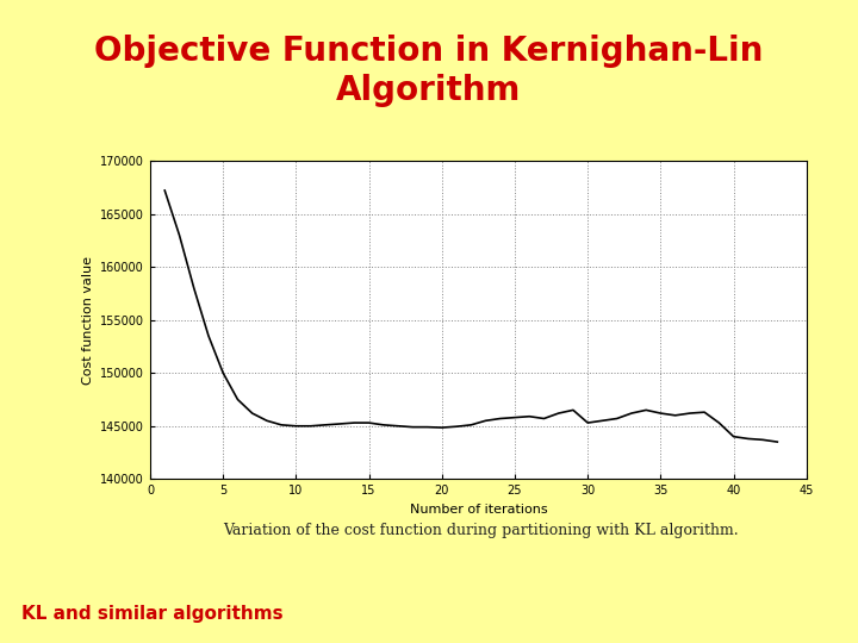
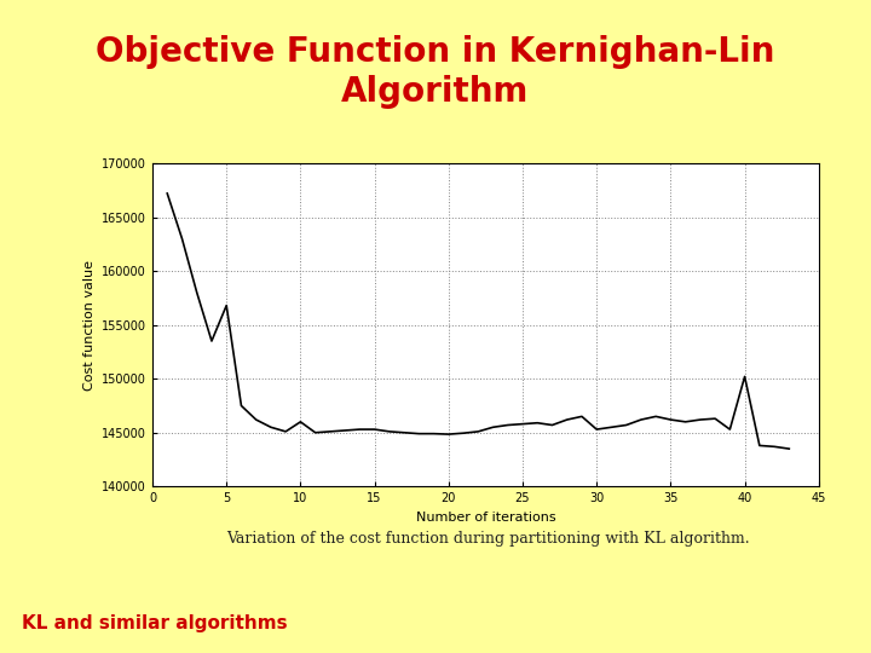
5: 150000 -> 156800
10: 145000 -> 146000
40: 144000 -> 150200
